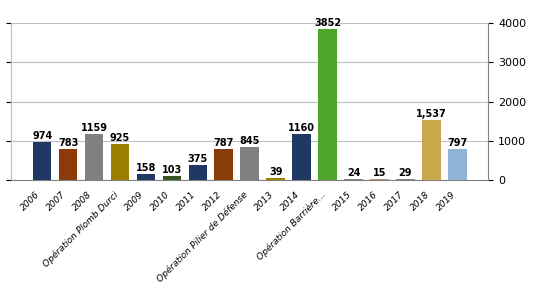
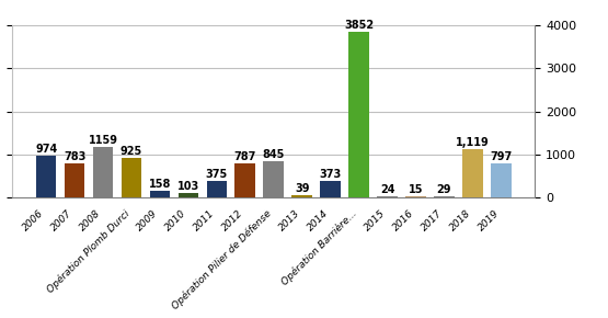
2014: 1160 -> 373
2018: 1,537 -> 1,119
